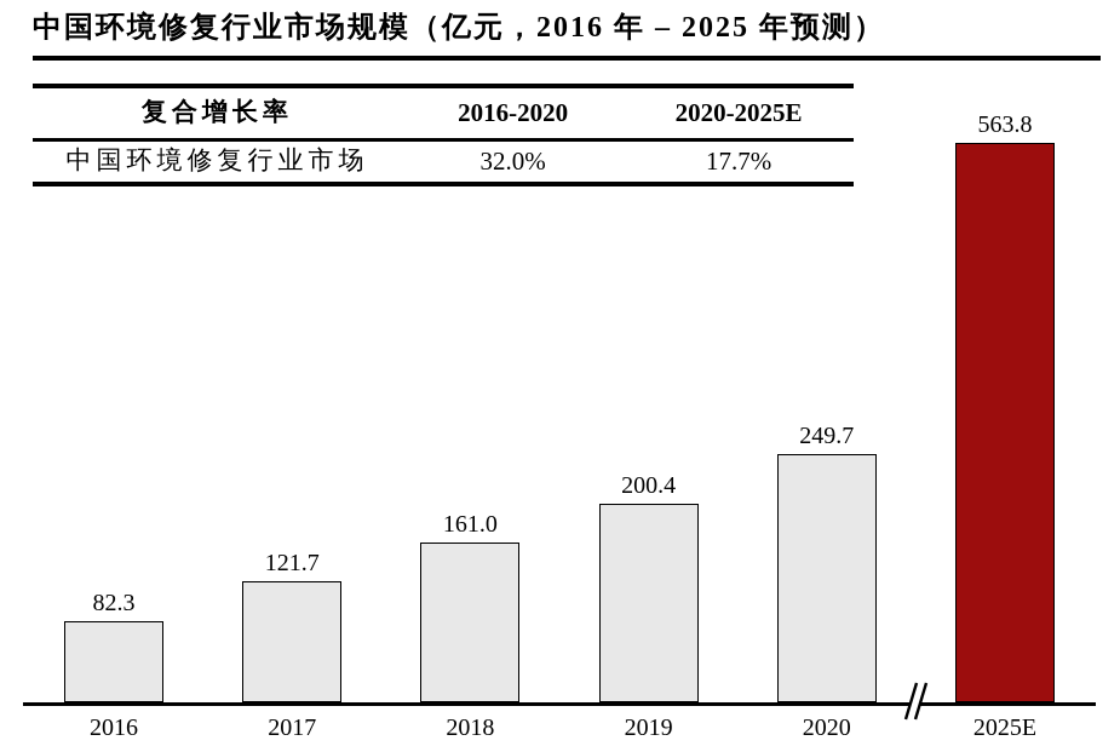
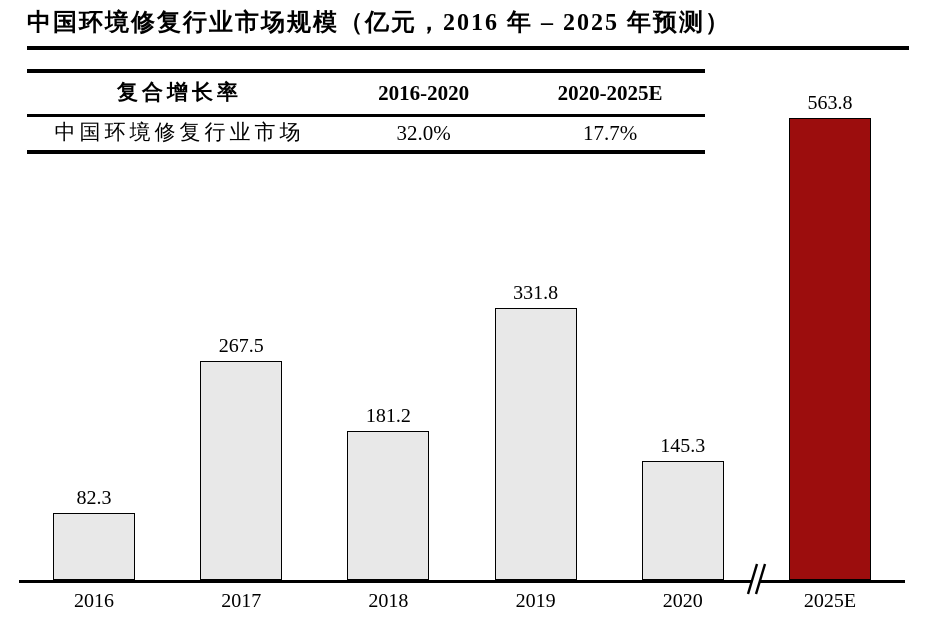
2017: 121.7 -> 267.5
2018: 161.0 -> 181.2
2019: 200.4 -> 331.8
2020: 249.7 -> 145.3
